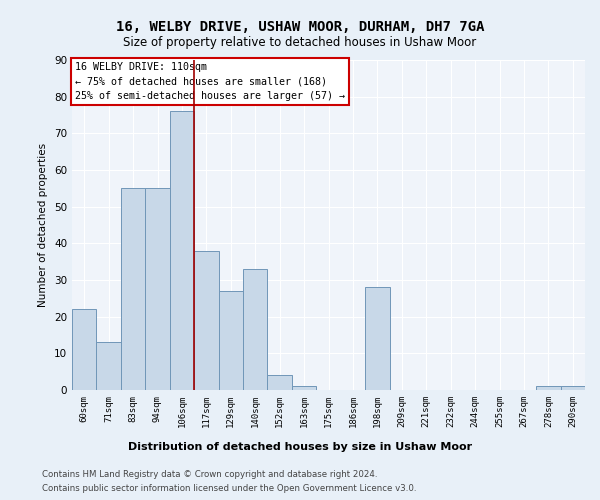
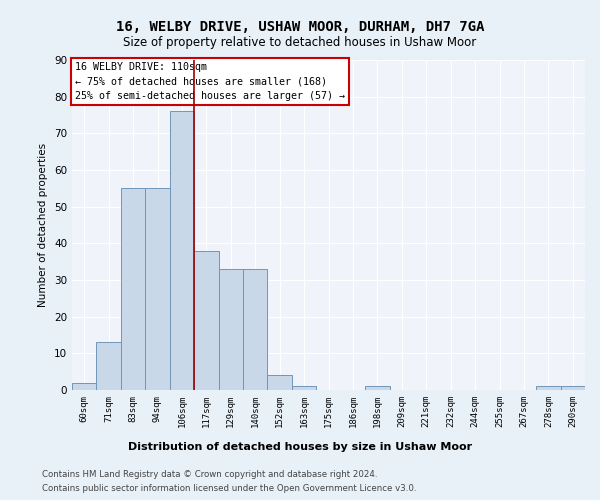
60sqm: 22 -> 2
129sqm: 27 -> 33
198sqm: 28 -> 1
